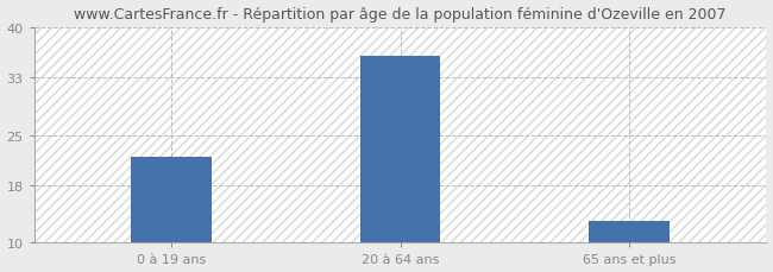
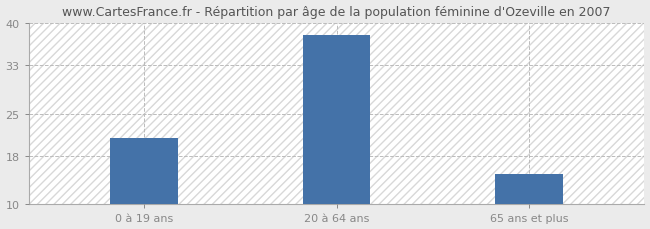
0 à 19 ans: 22 -> 21
20 à 64 ans: 36 -> 38
65 ans et plus: 13 -> 15
